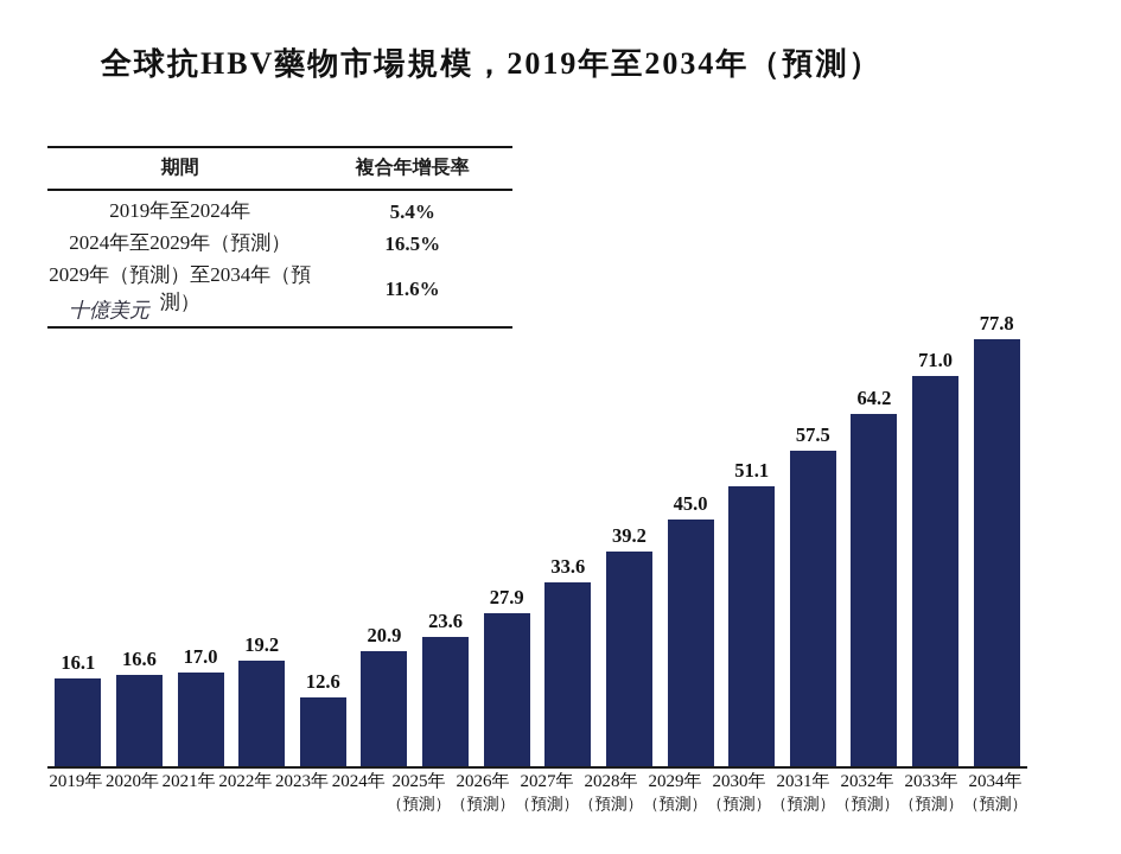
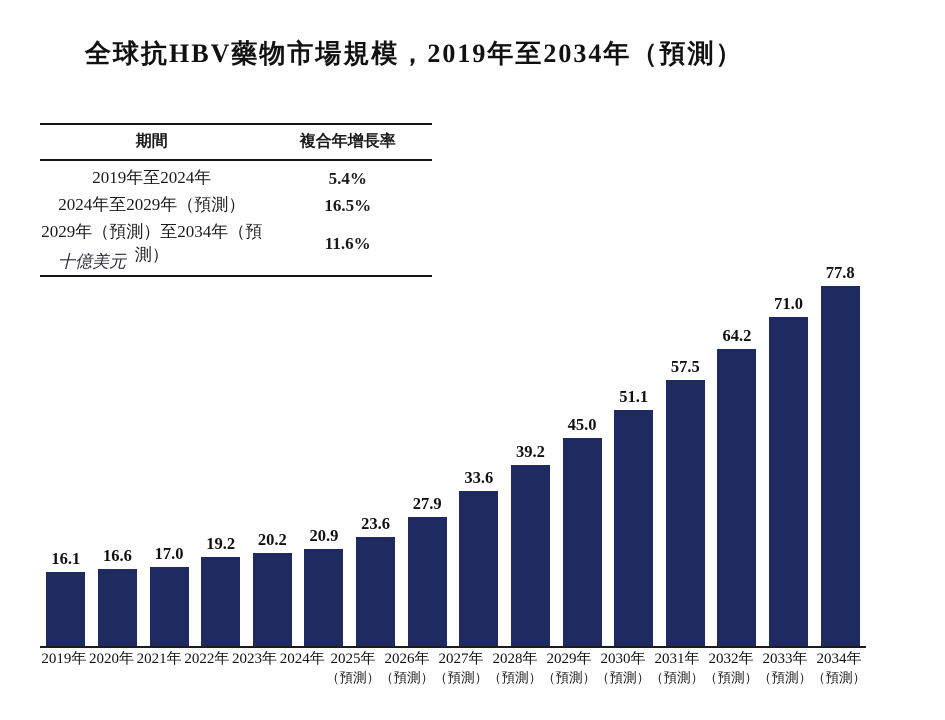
2023年: 12.6 -> 20.2
